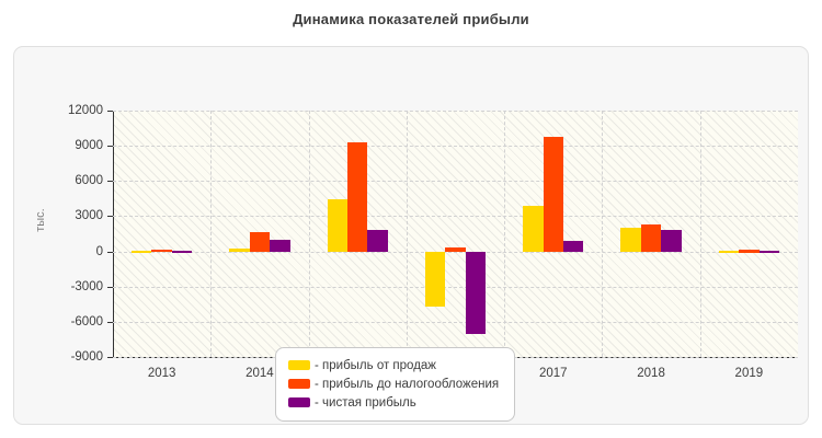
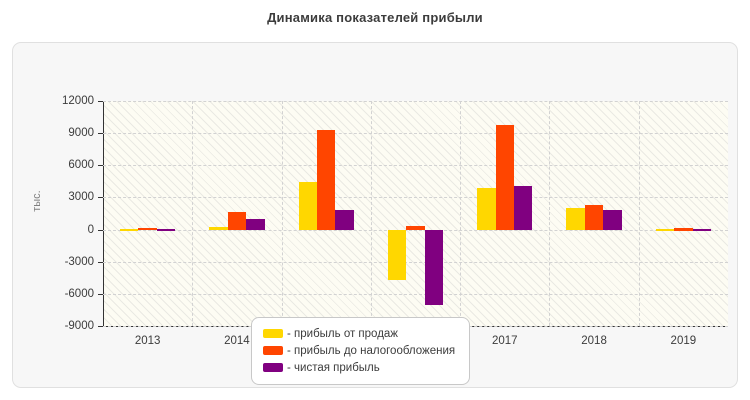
- чистая прибыль/2017: 900 -> 4100
